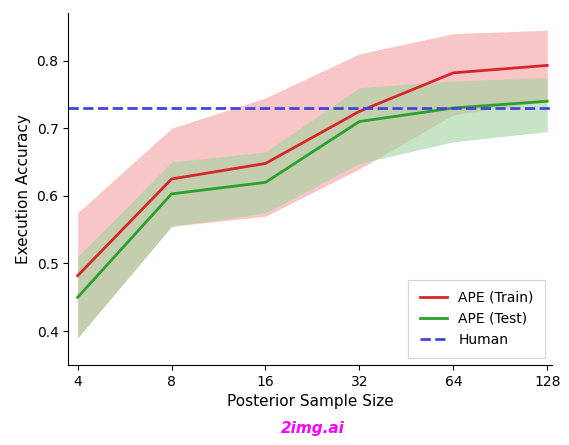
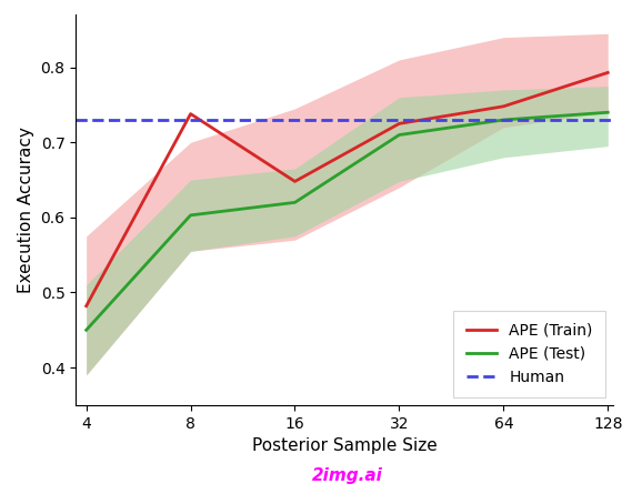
APE (Train)/8: 0.625 -> 0.738
APE (Train)/64: 0.782 -> 0.748
